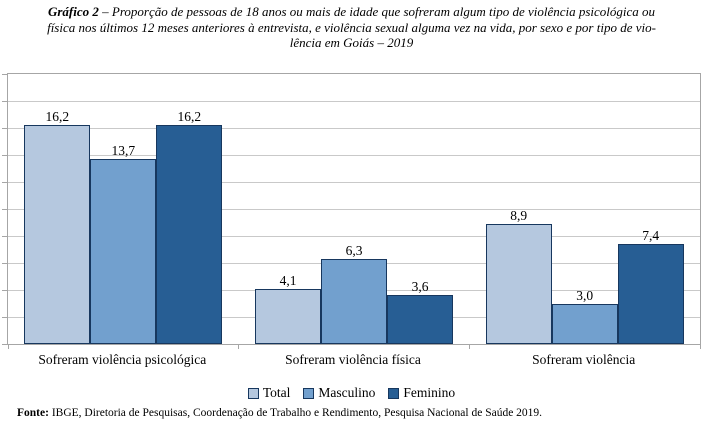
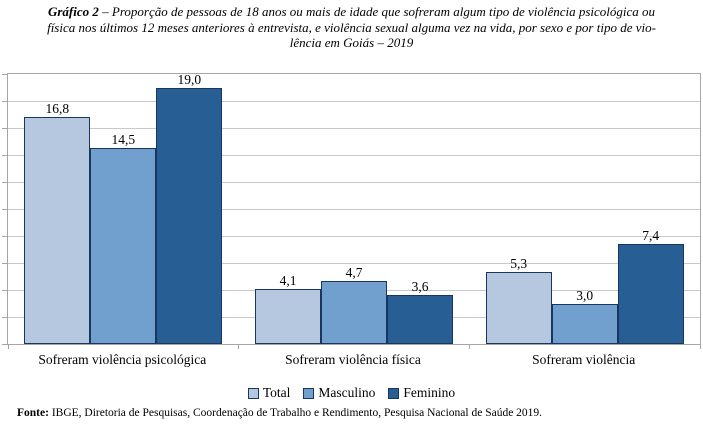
Total/Sofreram violência psicológica: 16,2 -> 16,8
Masculino/Sofreram violência psicológica: 13,7 -> 14,5
Feminino/Sofreram violência psicológica: 16,2 -> 19,0
Masculino/Sofreram violência física: 6,3 -> 4,7
Total/Sofreram violência: 8,9 -> 5,3
